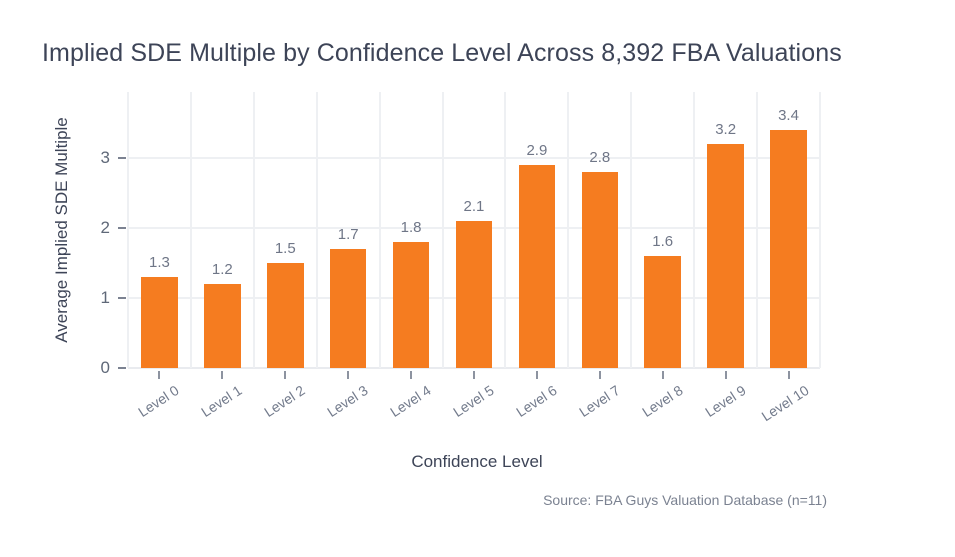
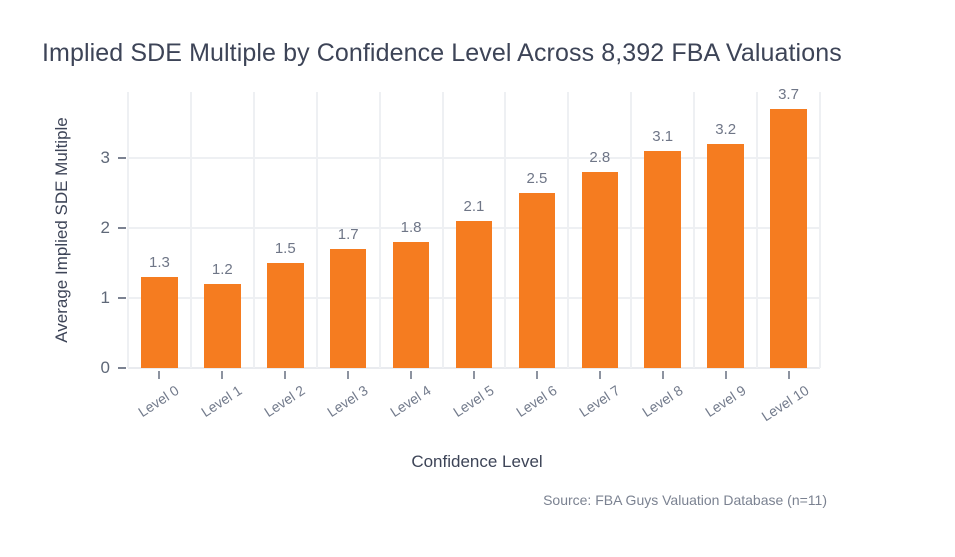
Level 6: 2.9 -> 2.5
Level 8: 1.6 -> 3.1
Level 10: 3.4 -> 3.7
